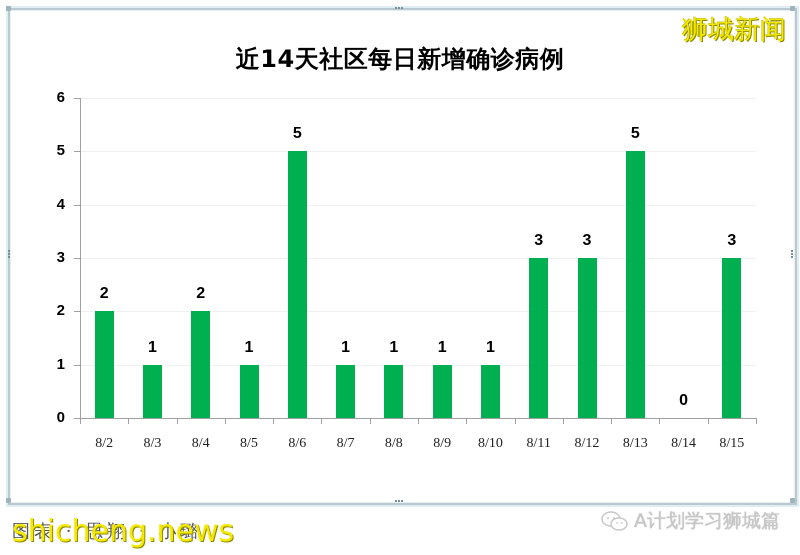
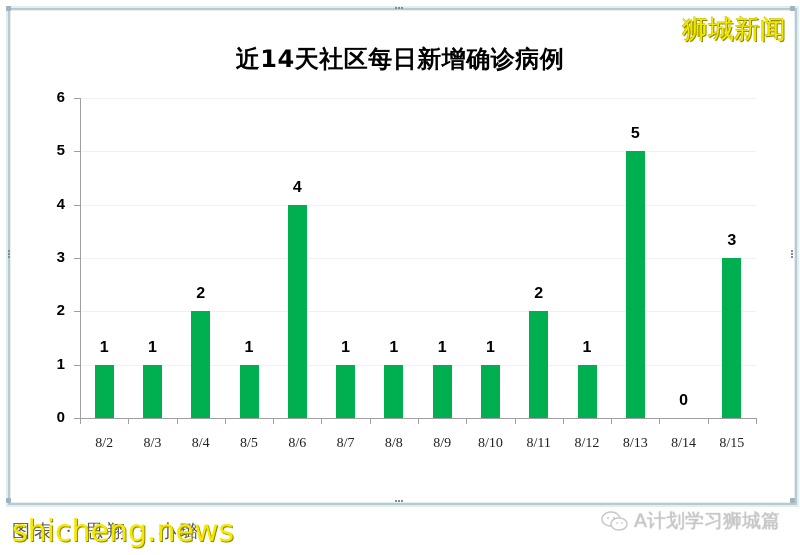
8/2: 2 -> 1
8/6: 5 -> 4
8/11: 3 -> 2
8/12: 3 -> 1
